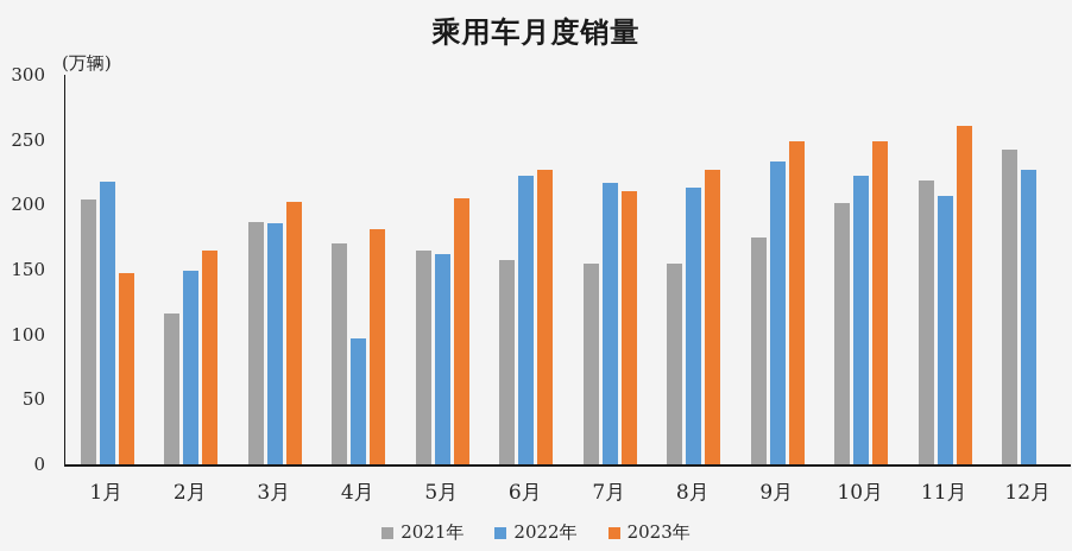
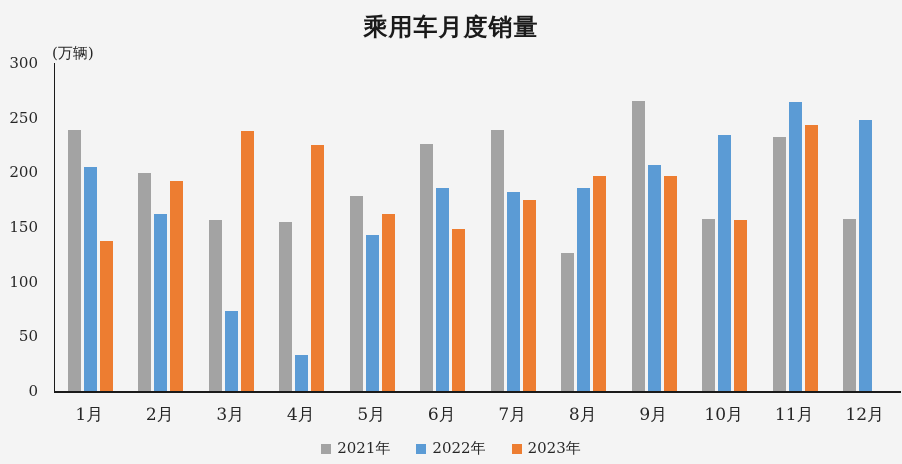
2021年/1月: 204 -> 239
2022年/1月: 218 -> 205
2023年/1月: 147 -> 137
2021年/2月: 116 -> 199
2022年/2月: 149 -> 162
2023年/2月: 165 -> 192
2021年/3月: 187 -> 156
2022年/3月: 186 -> 73
2023年/3月: 202 -> 238
2021年/4月: 170 -> 155
2022年/4月: 97 -> 33
2023年/4月: 181 -> 225
2021年/5月: 165 -> 178
2022年/5月: 162 -> 143
2023年/5月: 205 -> 162
2021年/6月: 157 -> 226
2022年/6月: 222 -> 186
2023年/6月: 227 -> 148
2021年/7月: 155 -> 239
2022年/7月: 217 -> 182
2023年/7月: 210 -> 175
2021年/8月: 155 -> 126
2022年/8月: 213 -> 186
2023年/8月: 227 -> 197
2021年/9月: 175 -> 265
2022年/9月: 233 -> 207
2023年/9月: 249 -> 197
2021年/10月: 201 -> 157
2022年/10月: 222 -> 234
2023年/10月: 249 -> 156
2021年/11月: 219 -> 232
2022年/11月: 207 -> 264
2023年/11月: 261 -> 243
2021年/12月: 242 -> 157
2022年/12月: 227 -> 248
